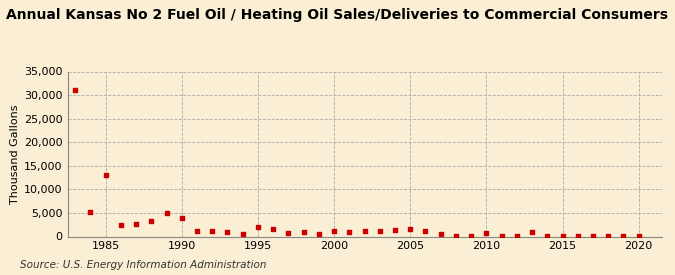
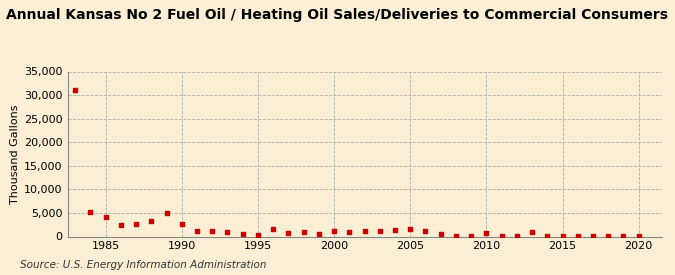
1985: 13,000 -> 4,100
1990: 4,000 -> 2,600
1995: 2,000 -> 300
